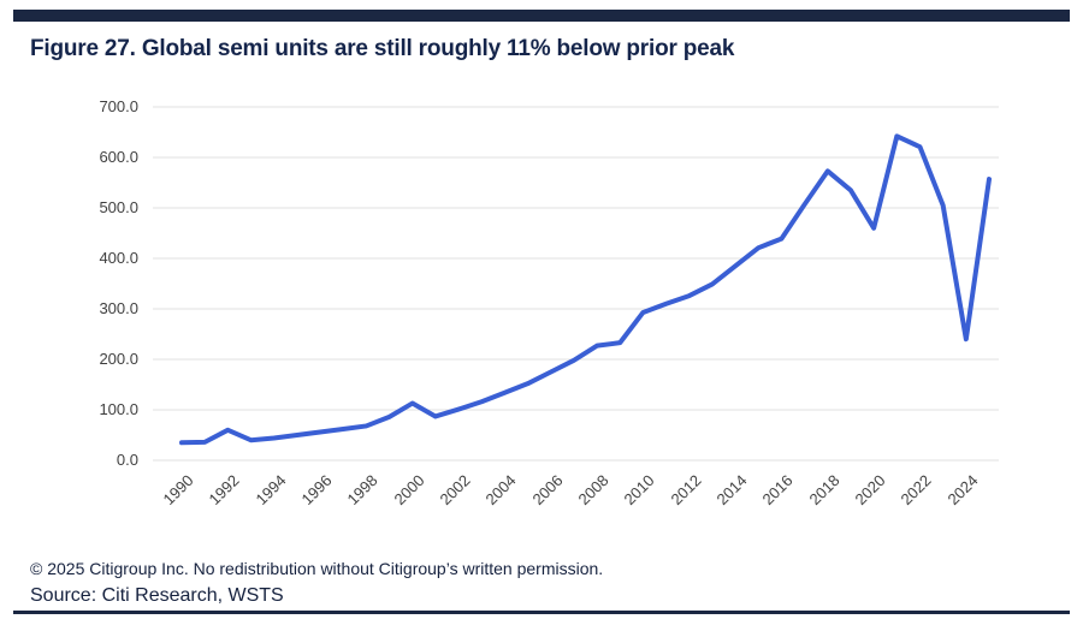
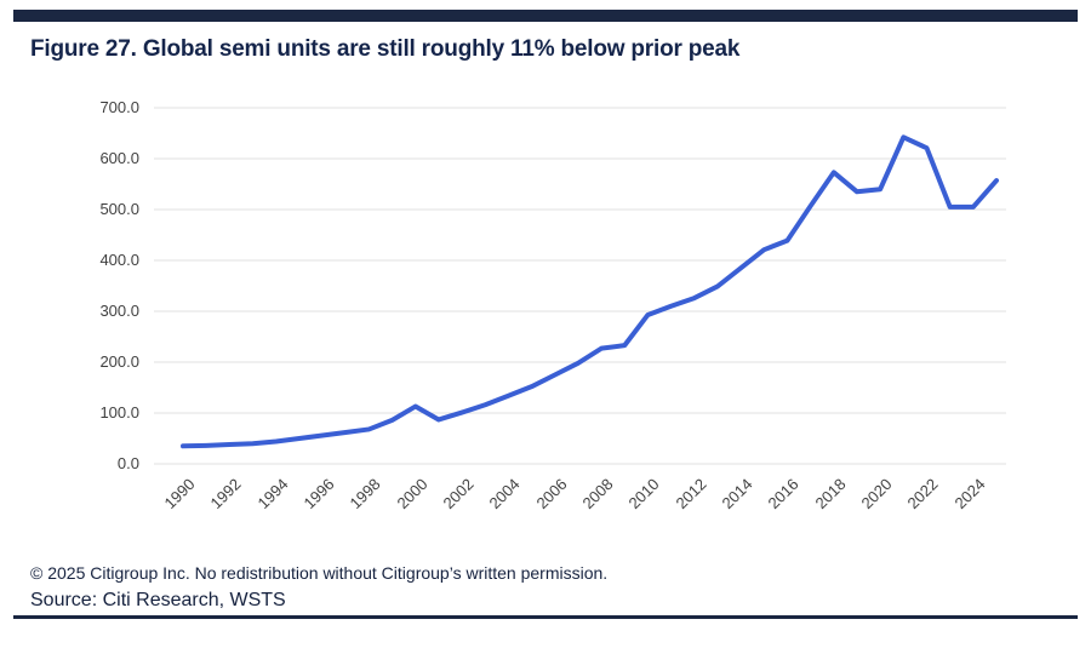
1992: 60 -> 40
2020: 460 -> 540
2024: 240 -> 500
